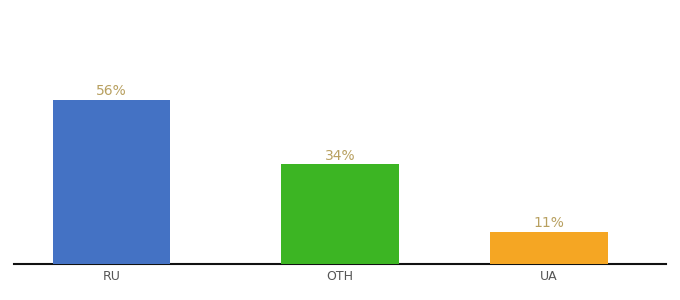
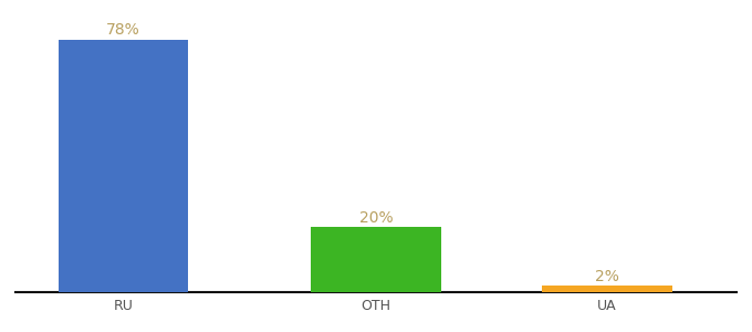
RU: 56% -> 78%
OTH: 34% -> 20%
UA: 11% -> 2%
